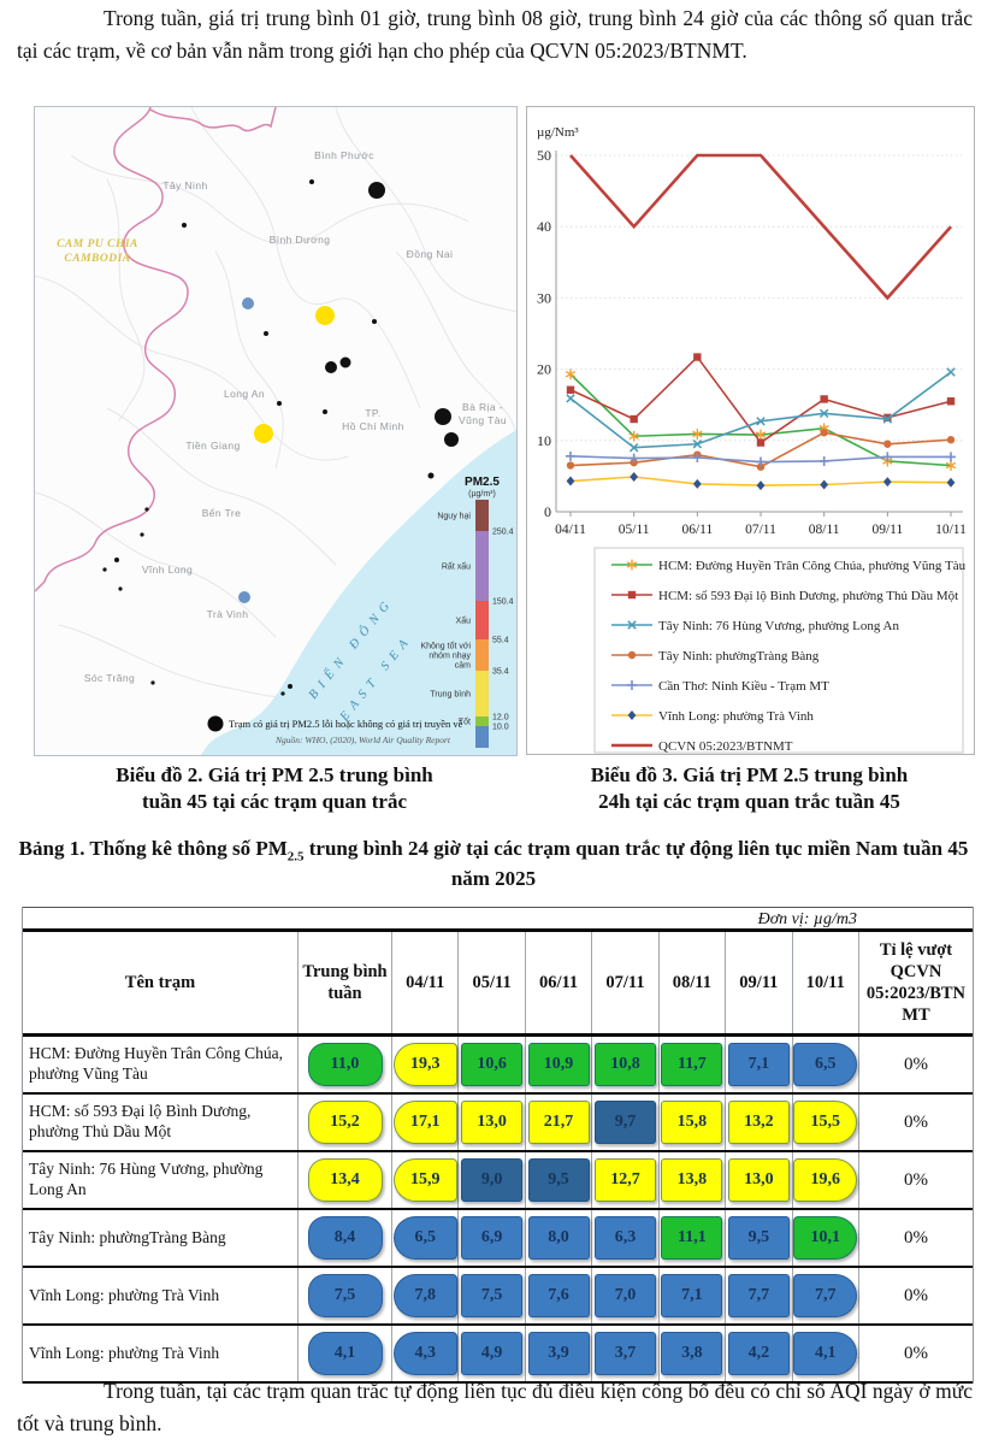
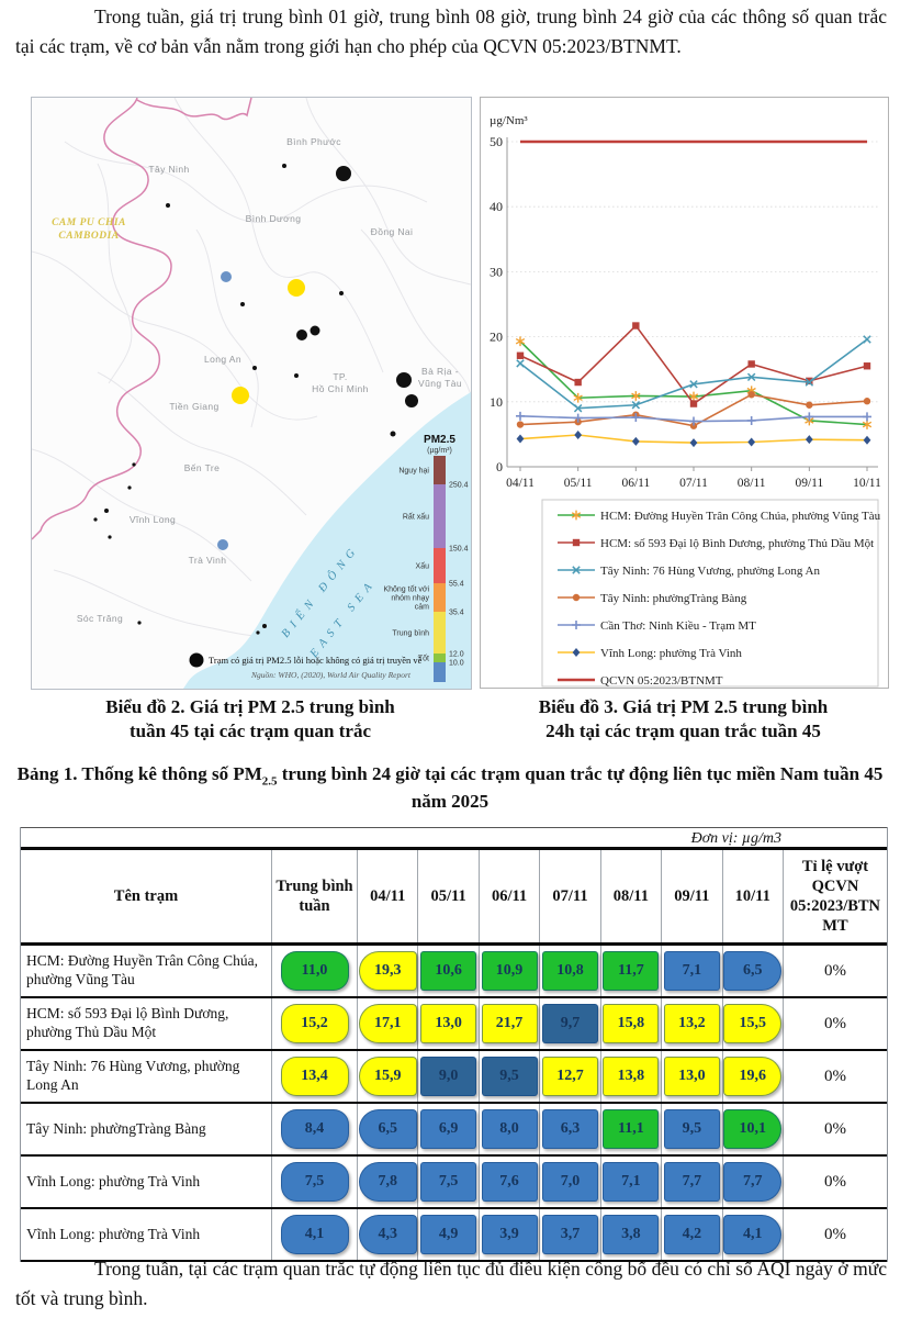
QCVN 05:2023/BTNMT/05/11: 40 -> 50
QCVN 05:2023/BTNMT/08/11: 40 -> 50
QCVN 05:2023/BTNMT/09/11: 30 -> 50
QCVN 05:2023/BTNMT/10/11: 40 -> 50
